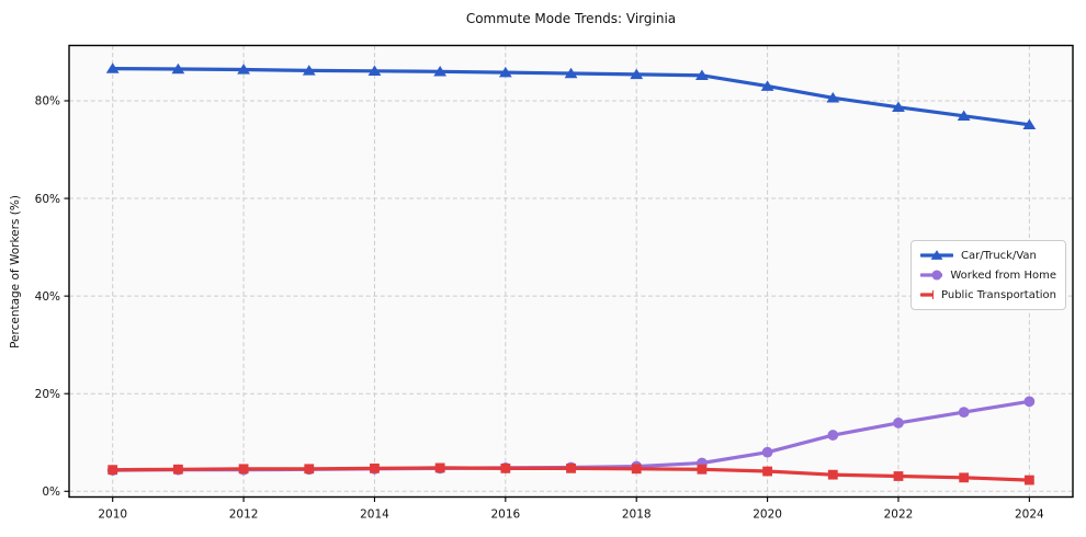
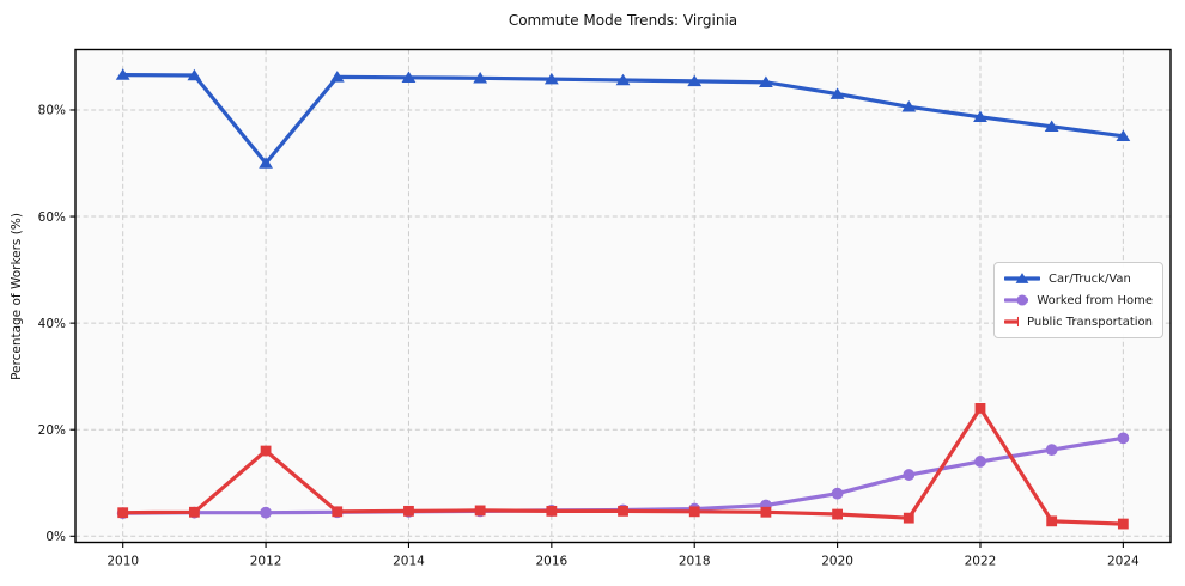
Car/Truck/Van/2012: 86% -> 70%
Public Transportation/2012: 5% -> 16%
Public Transportation/2022: 3% -> 24%
